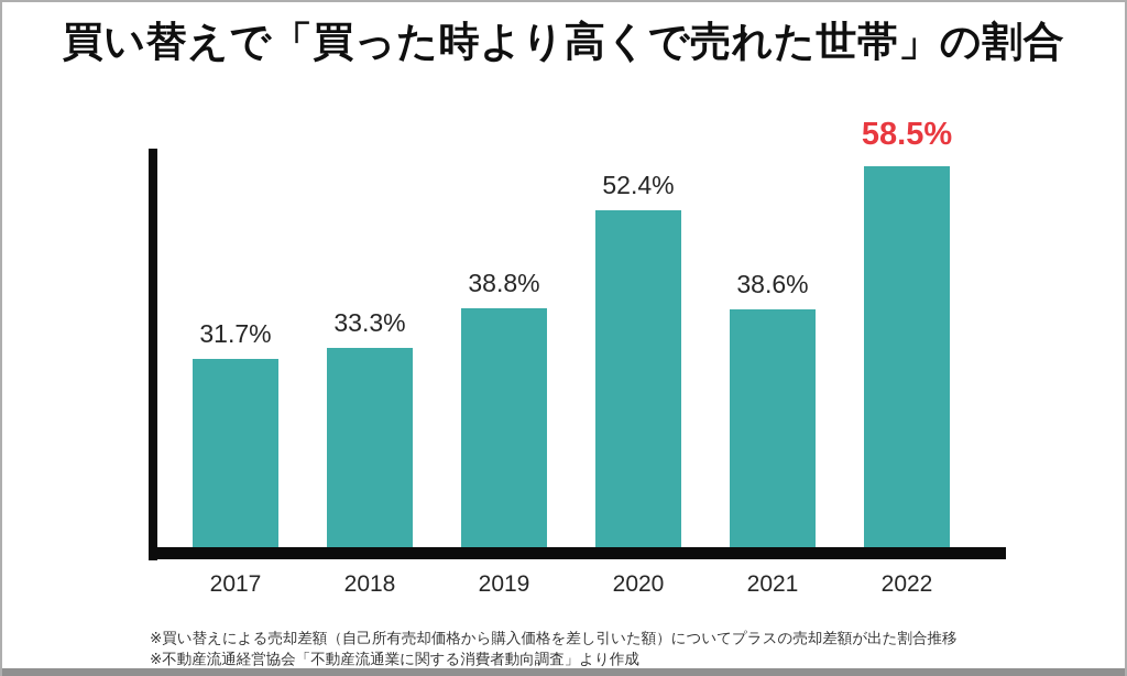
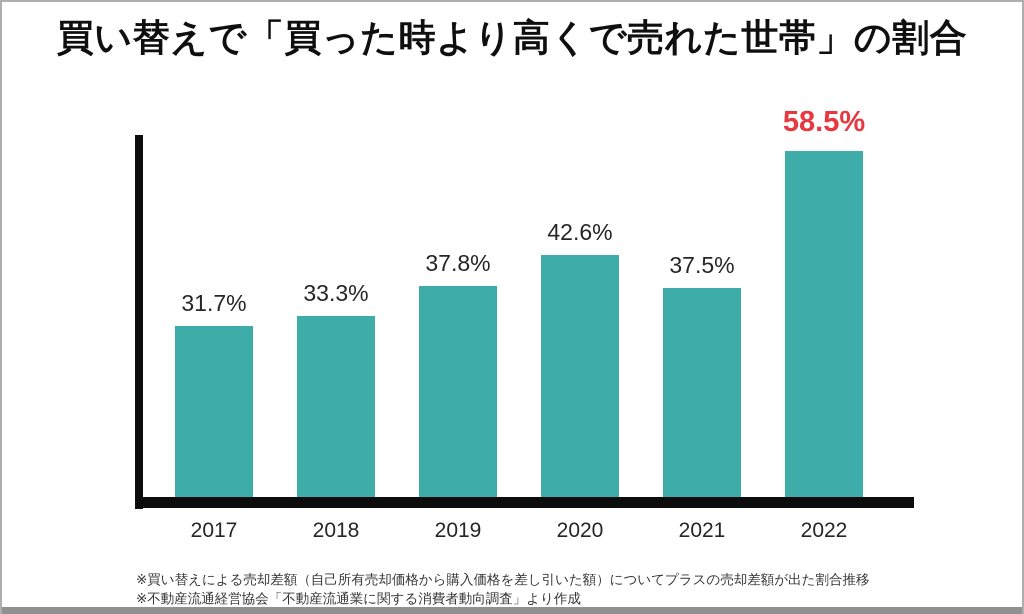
2019: 38.8% -> 37.8%
2020: 52.4% -> 42.6%
2021: 38.6% -> 37.5%
